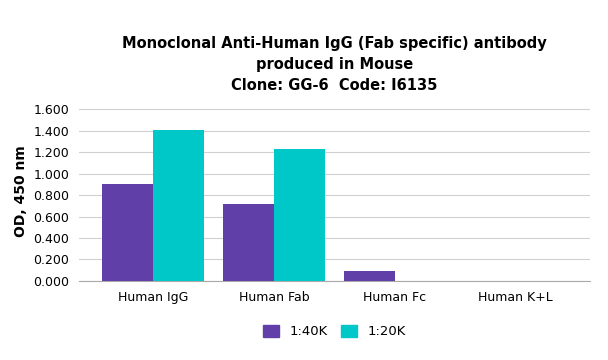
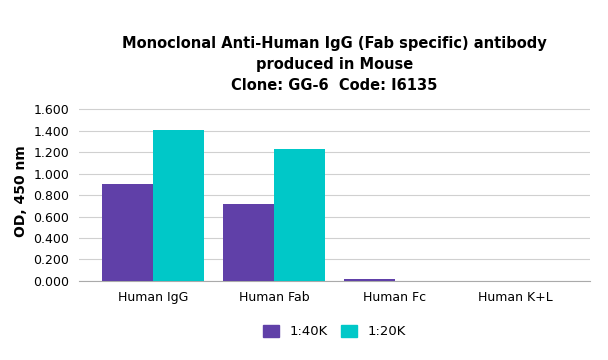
1:40K/Human Fc: 0.09 -> 0.02
